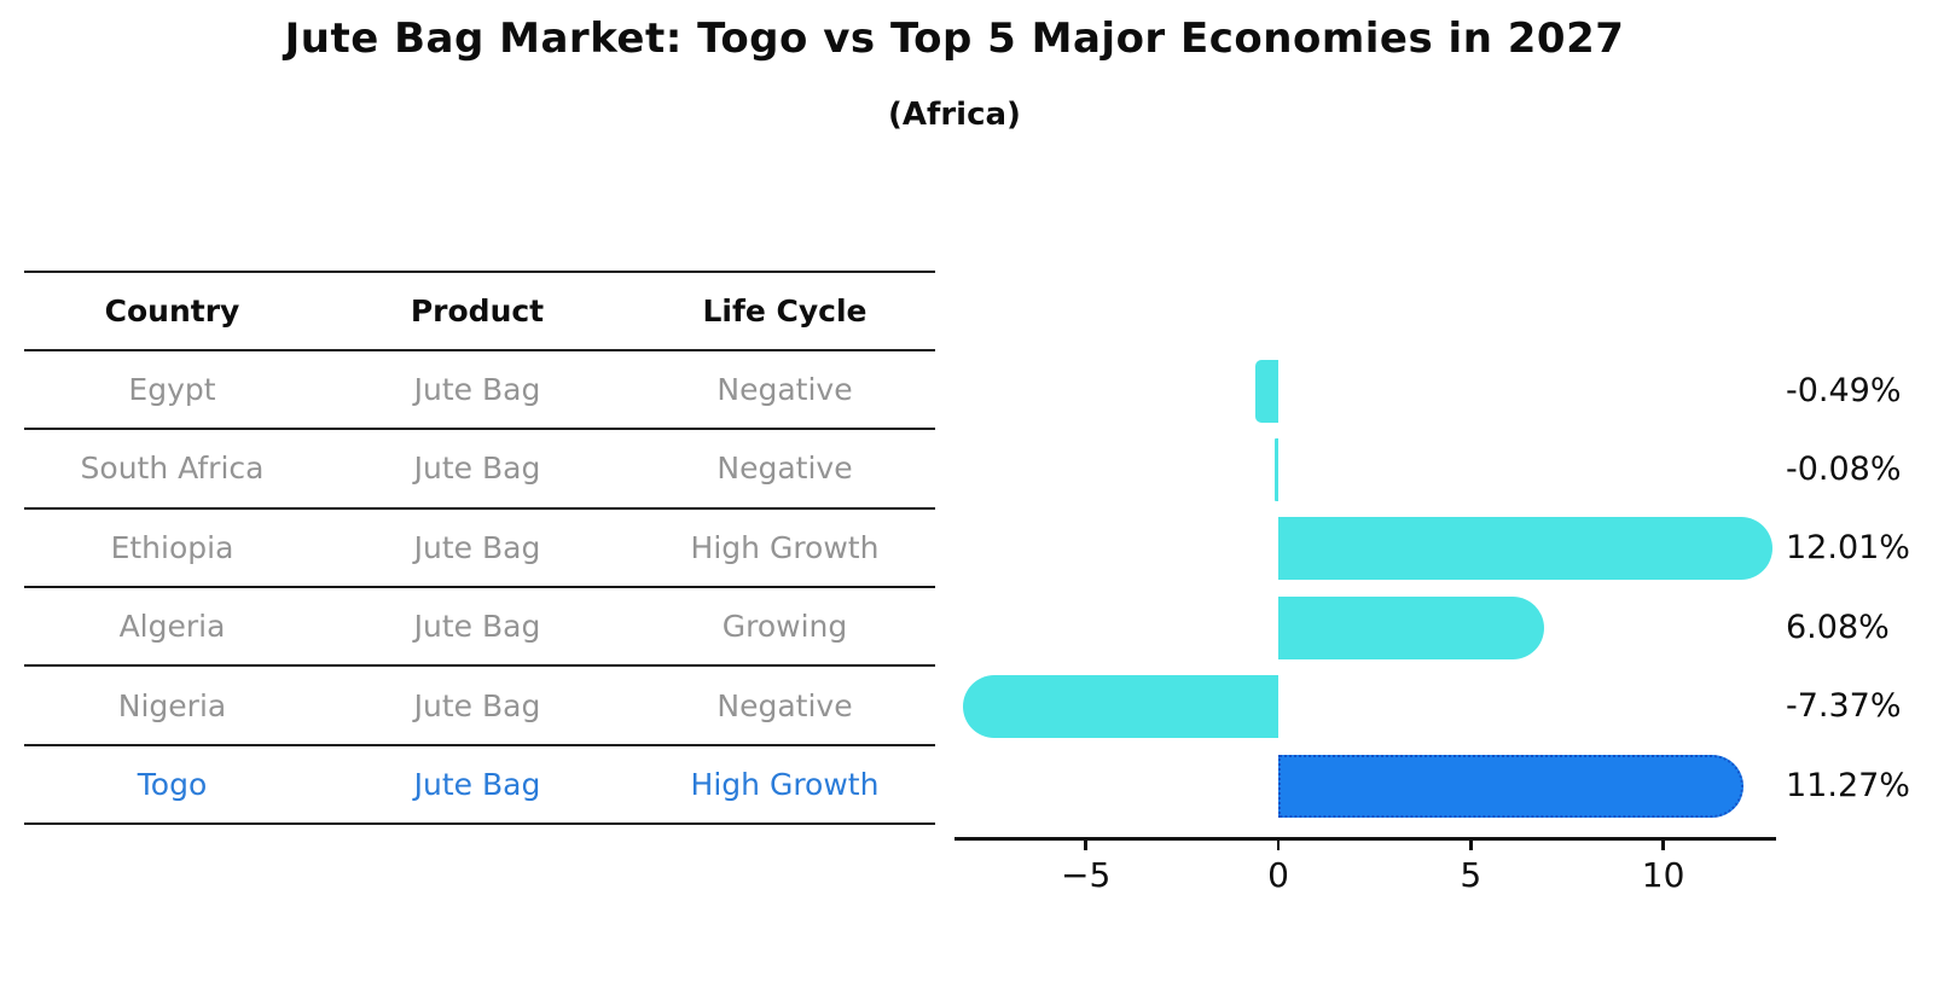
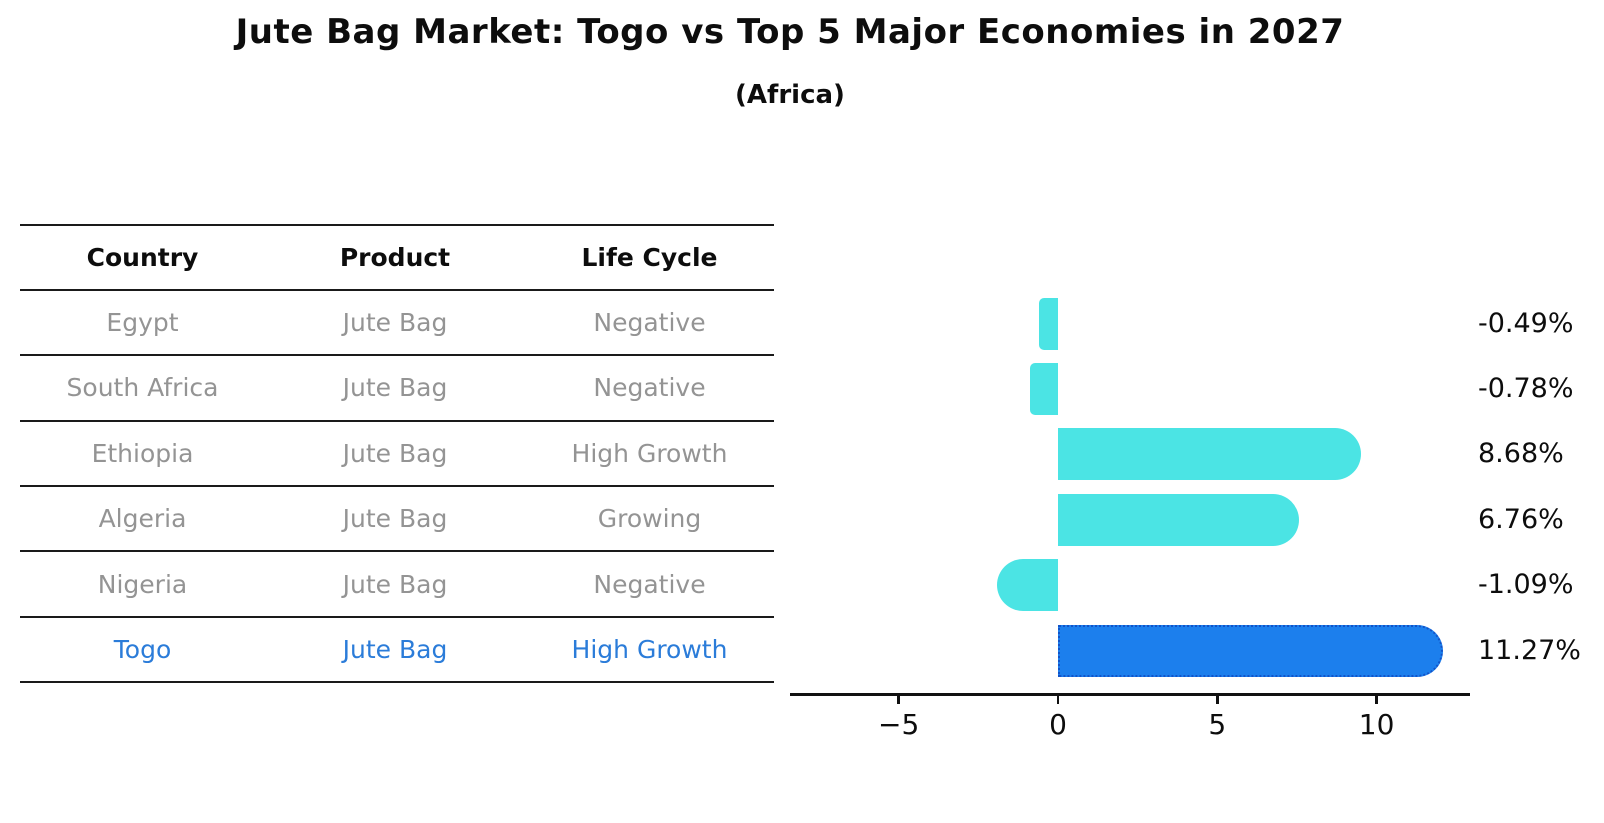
South Africa: -0.08% -> -0.78%
Ethiopia: 12.01% -> 8.68%
Algeria: 6.08% -> 6.76%
Nigeria: -7.37% -> -1.09%
